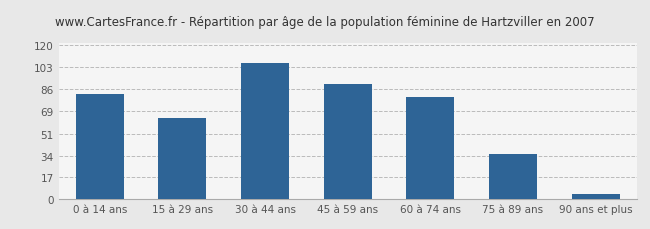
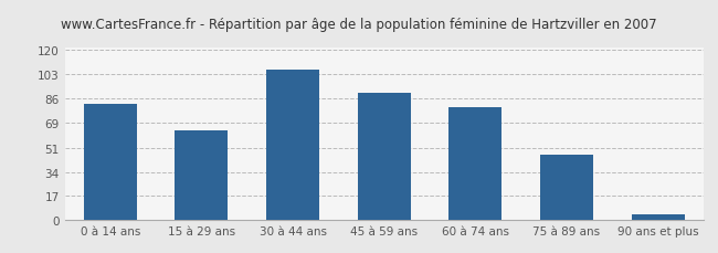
75 à 89 ans: 35 -> 46
